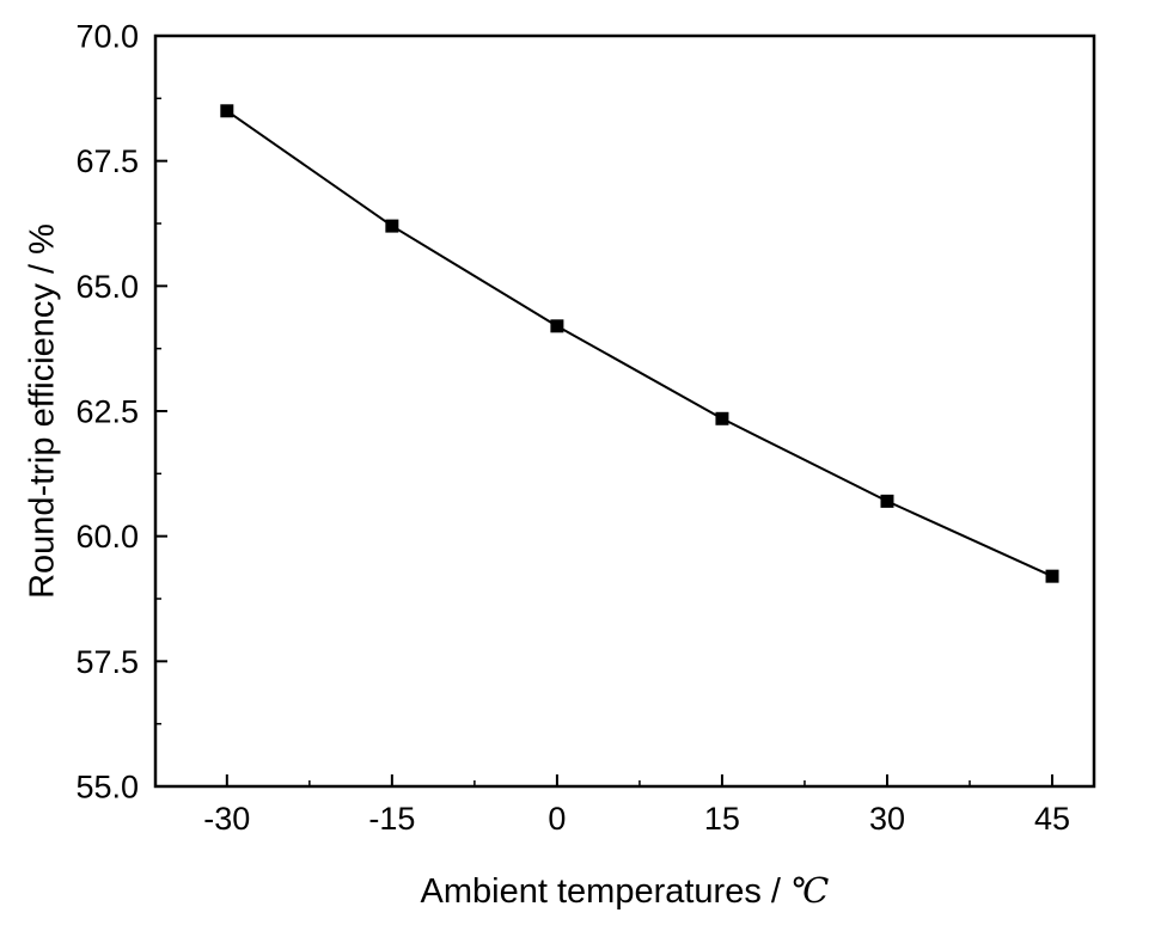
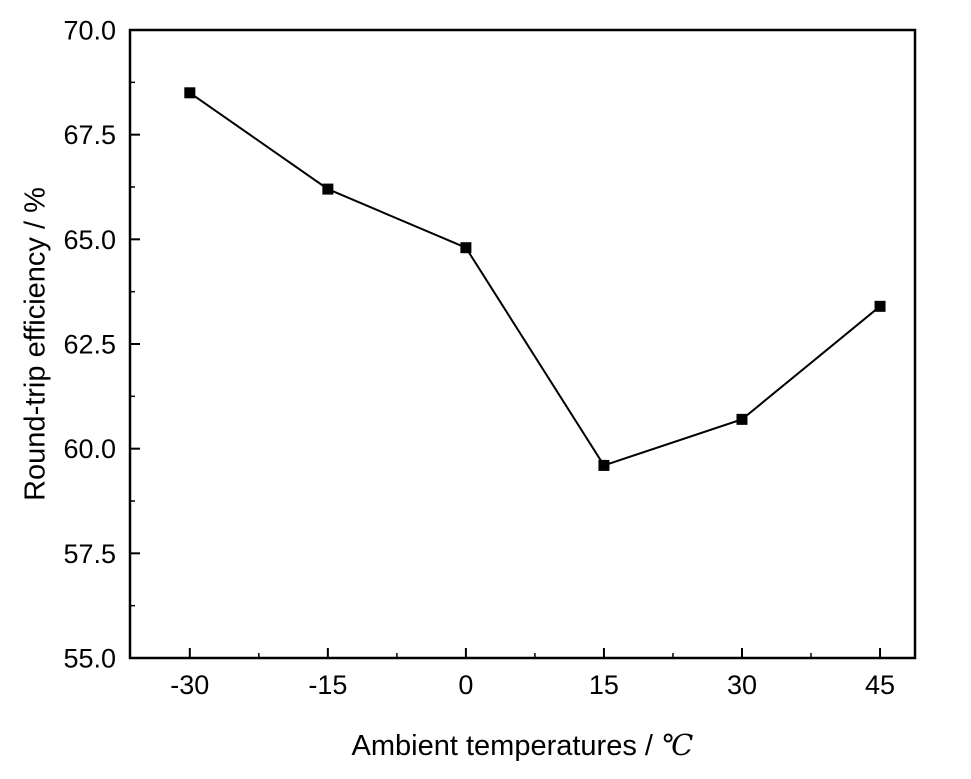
0: 64.2 -> 64.8
15: 62.4 -> 59.6
45: 59.2 -> 63.4
